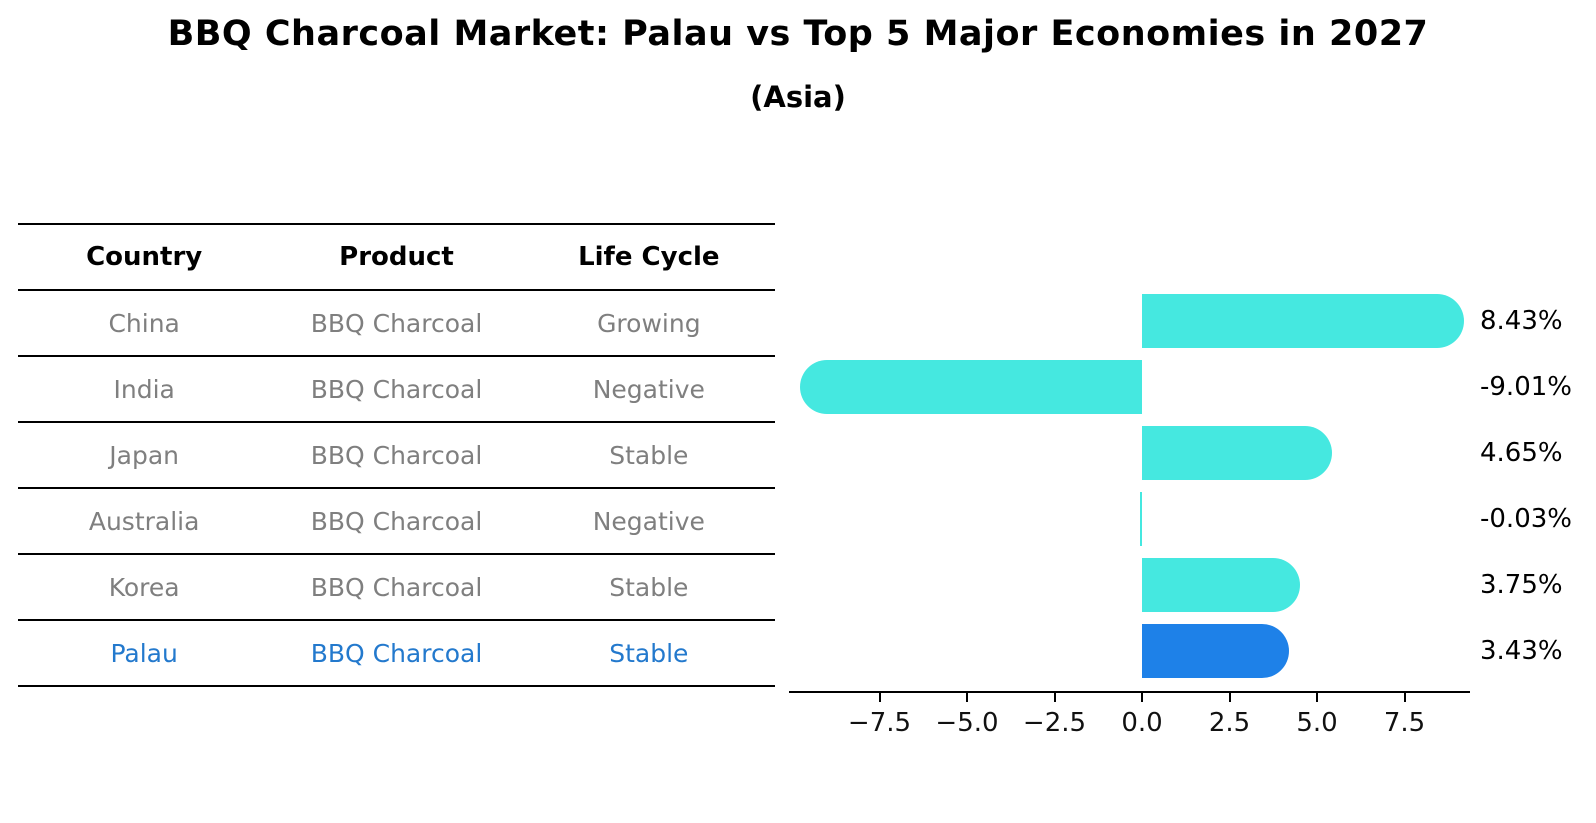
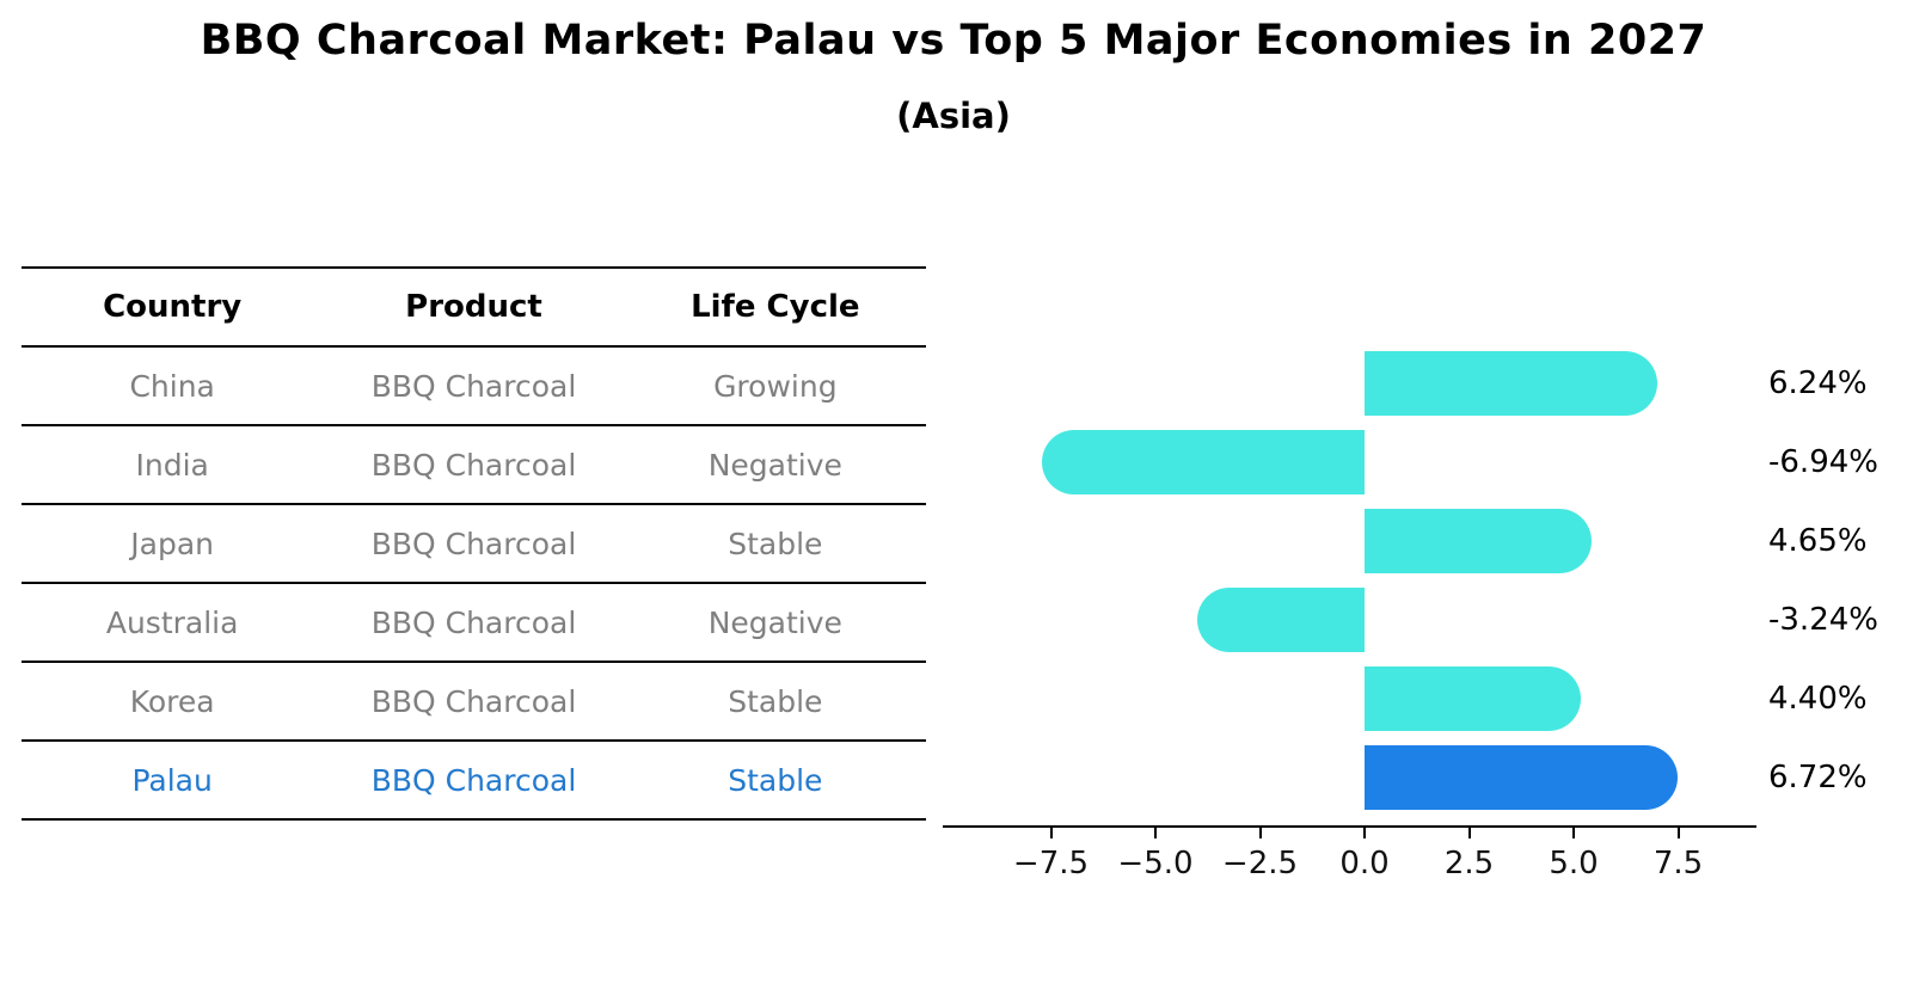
China: 8.43% -> 6.24%
India: -9.01% -> -6.94%
Australia: -0.03% -> -3.24%
Korea: 3.75% -> 4.40%
Palau: 3.43% -> 6.72%
